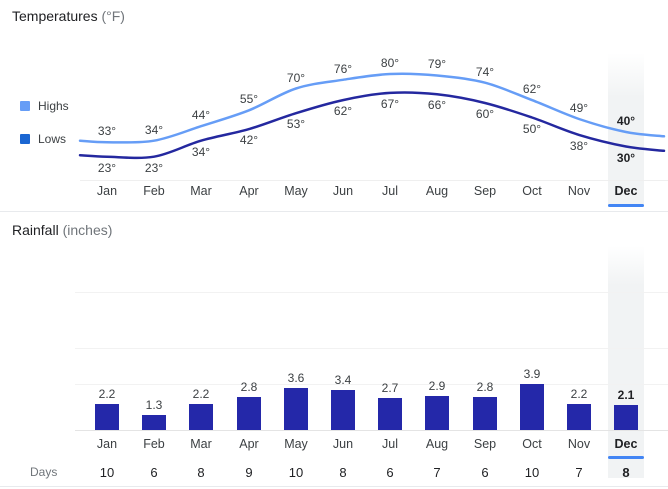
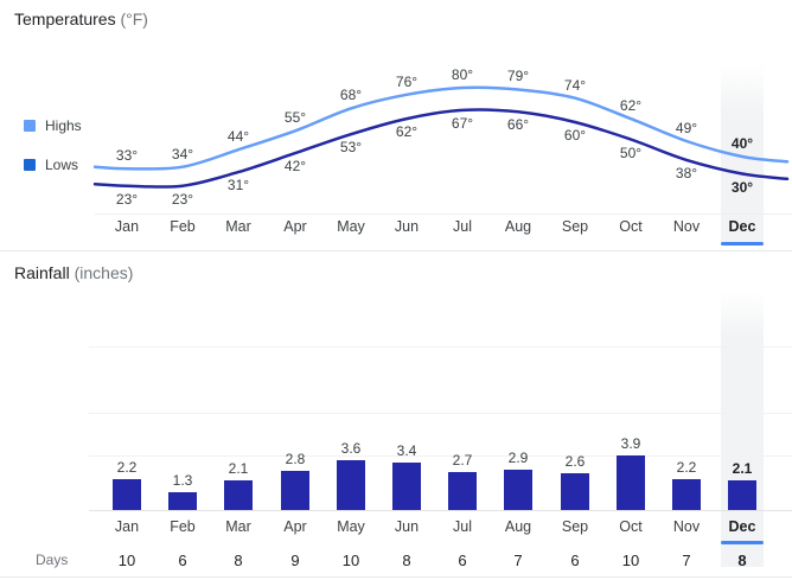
Temperatures (°F)/Lows/Mar: 34° -> 31°
Temperatures (°F)/Highs/May: 70° -> 68°
Rainfall (inches)/Mar: 2.2 -> 2.1
Rainfall (inches)/Sep: 2.8 -> 2.6
